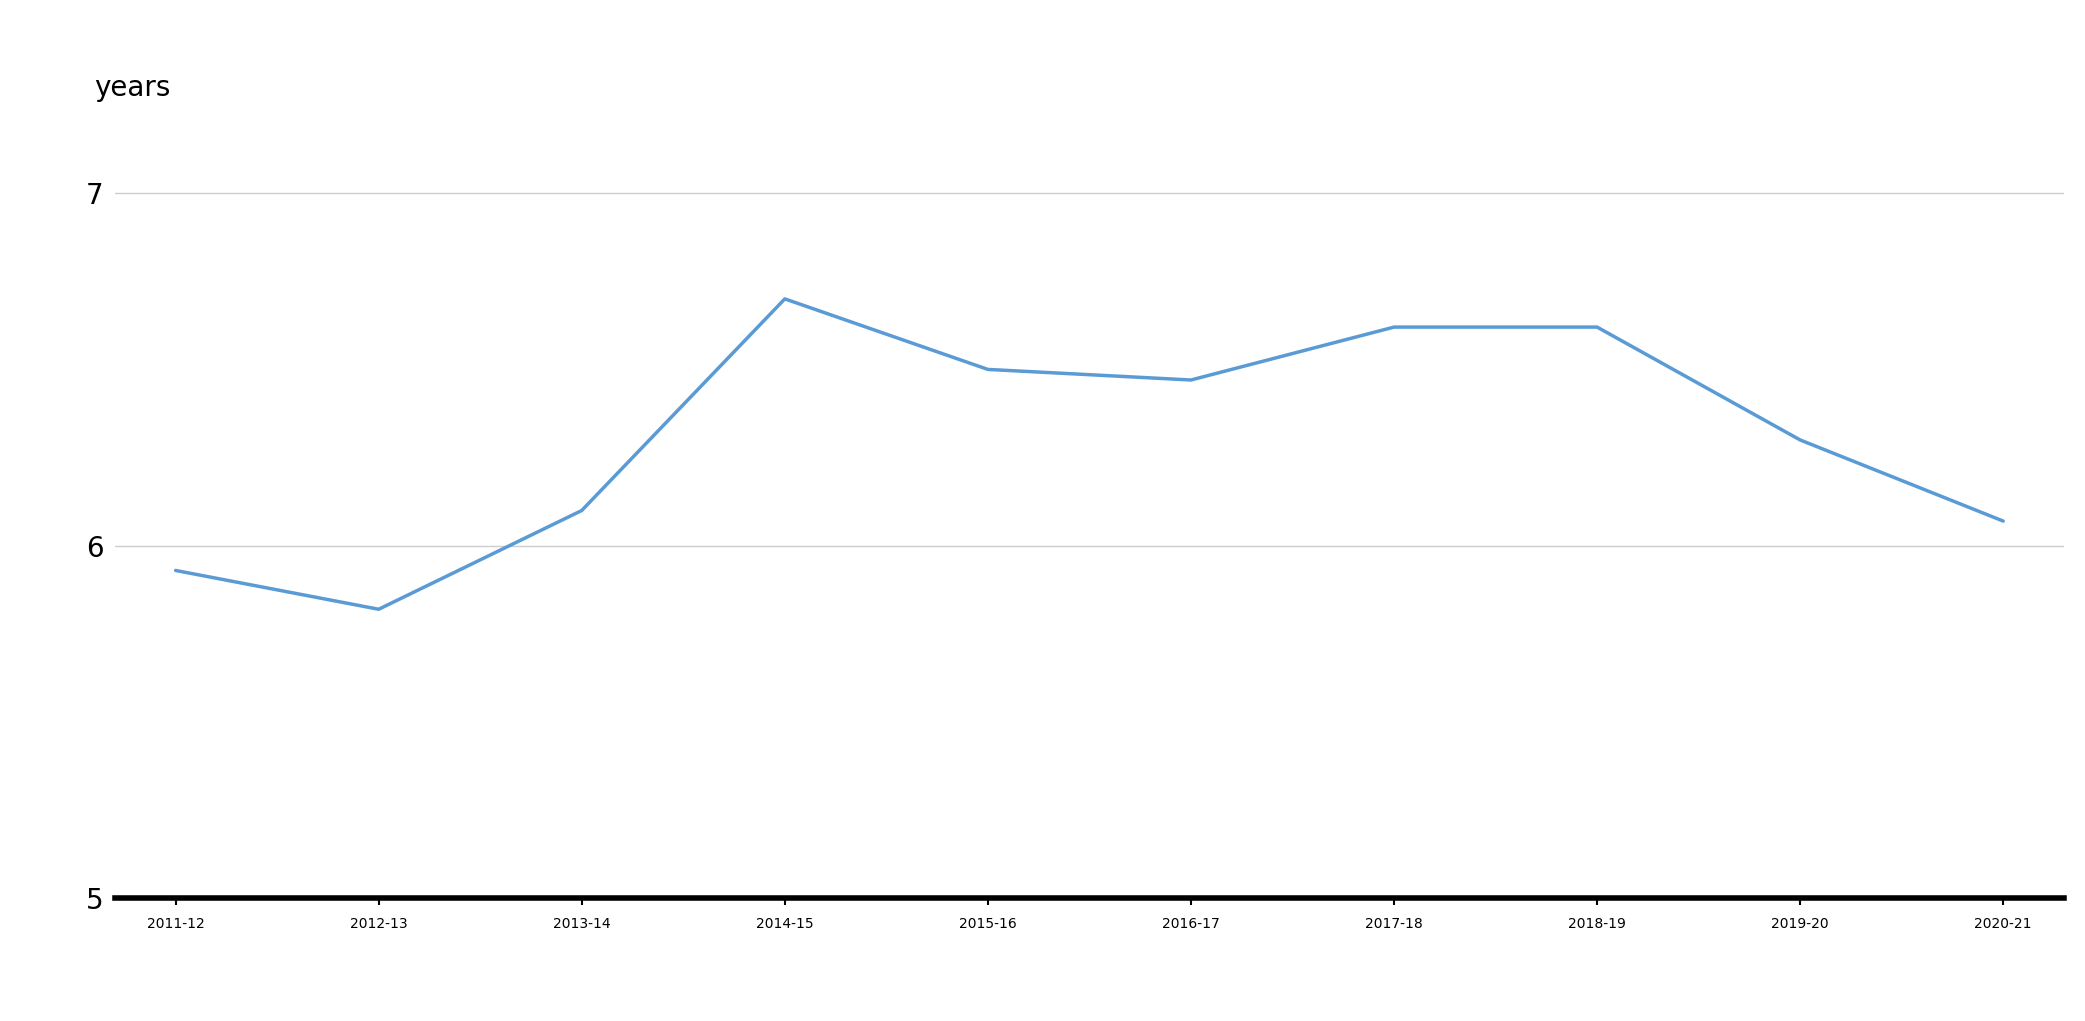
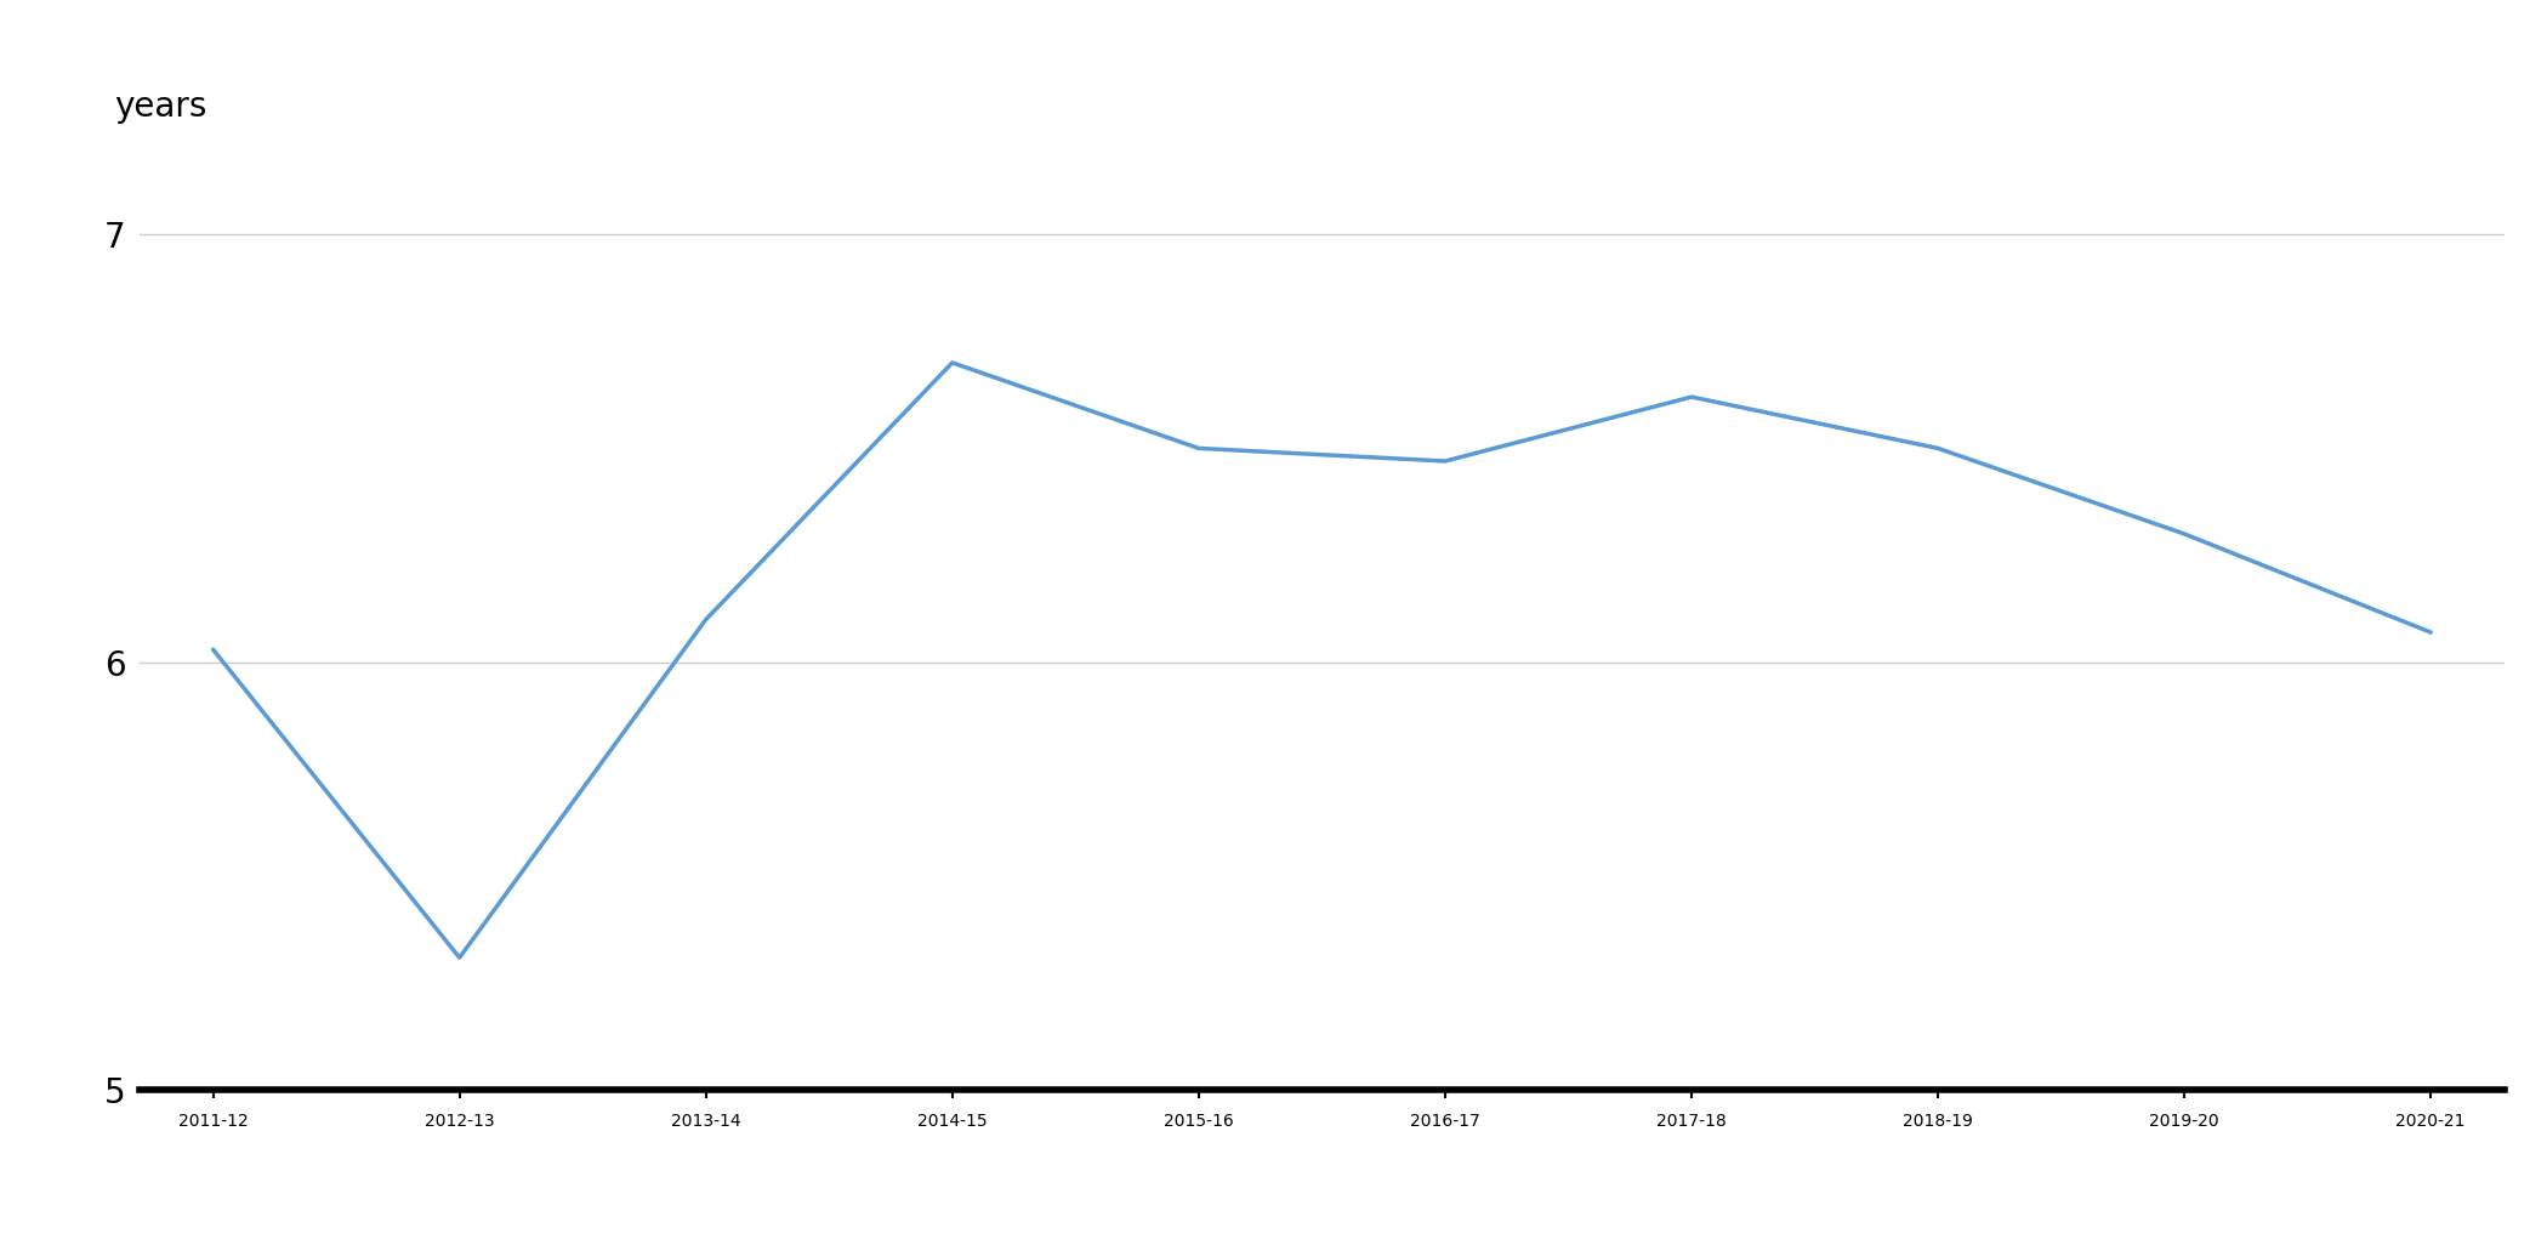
2011-12: 5.93 -> 6.03
2012-13: 5.82 -> 5.31
2018-19: 6.62 -> 6.50
